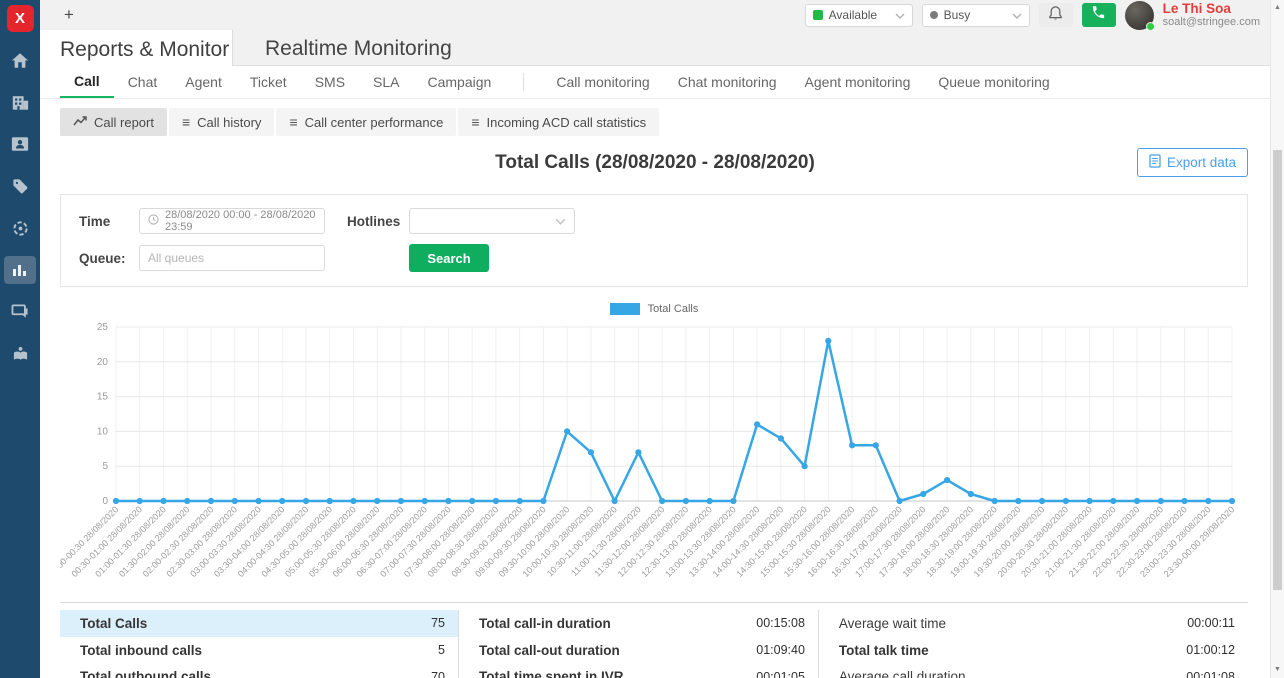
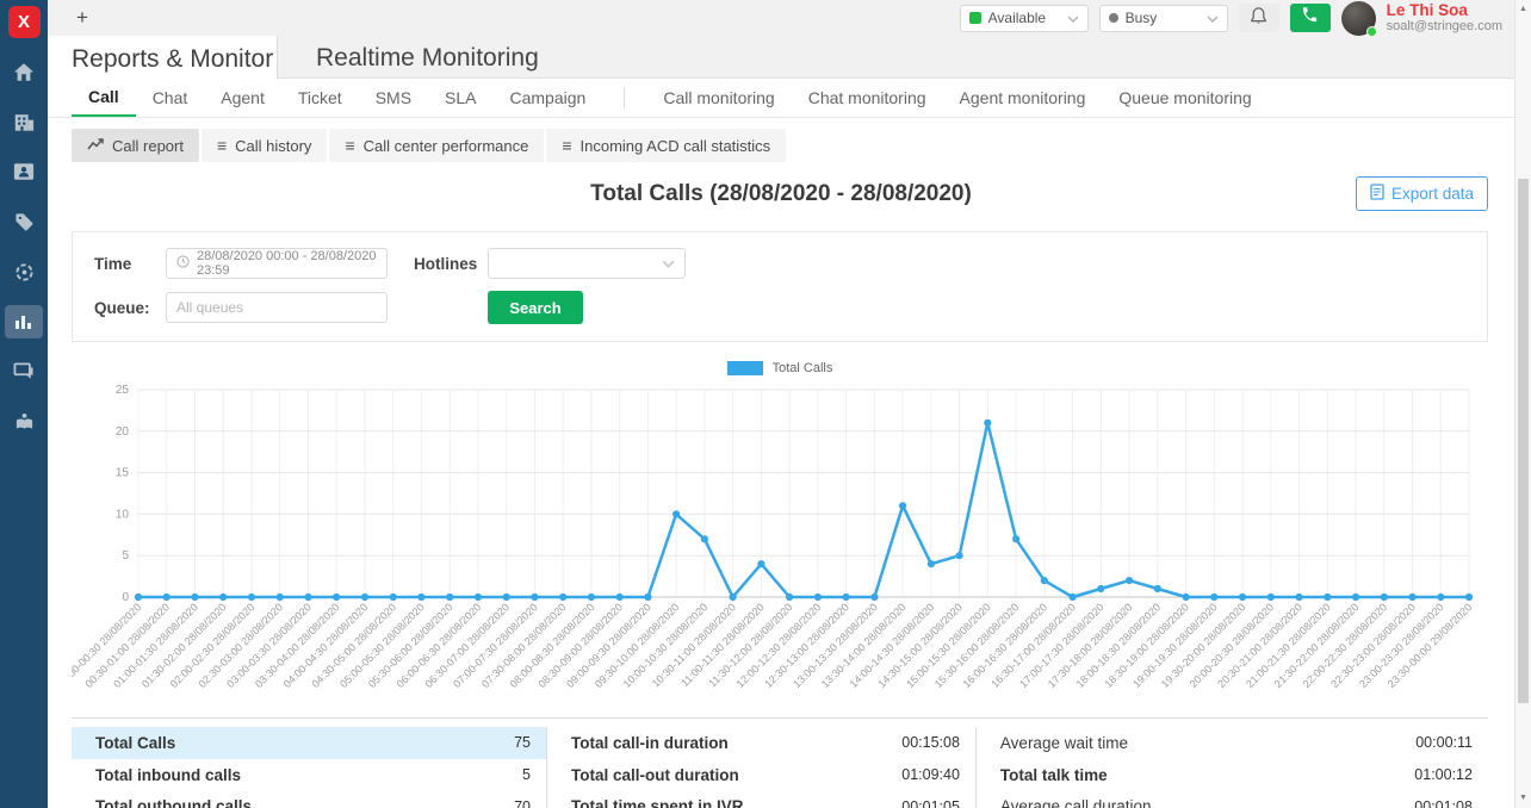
11:00-11:30 28/08/2020: 7 -> 4
14:00-14:30 28/08/2020: 9 -> 4
15:00-15:30 28/08/2020: 23 -> 21
15:30-16:00 28/08/2020: 8 -> 7
16:00-16:30 28/08/2020: 8 -> 2
17:30-18:00 28/08/2020: 3 -> 2
